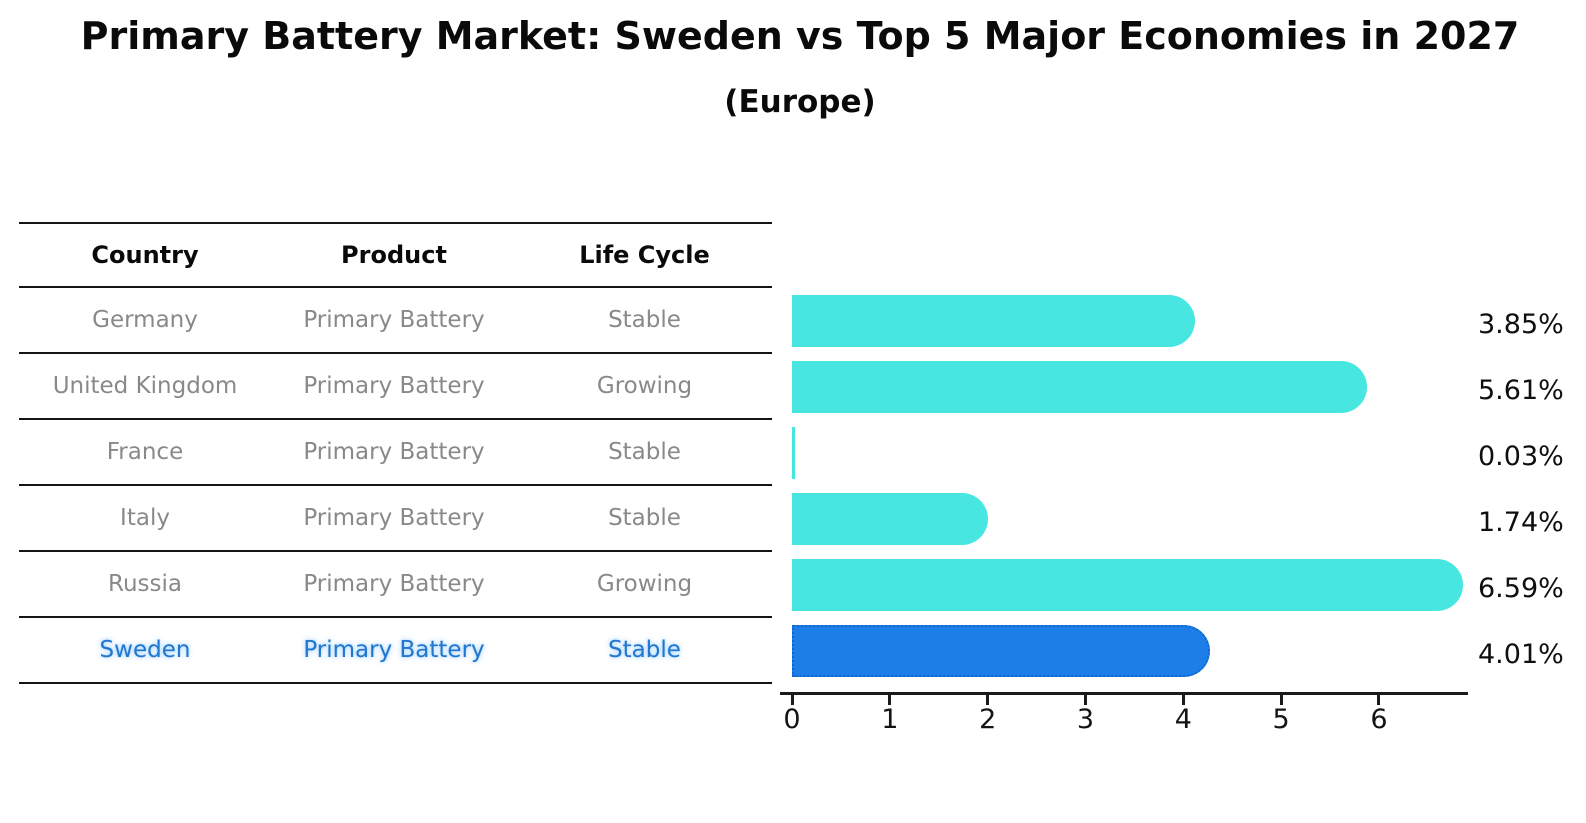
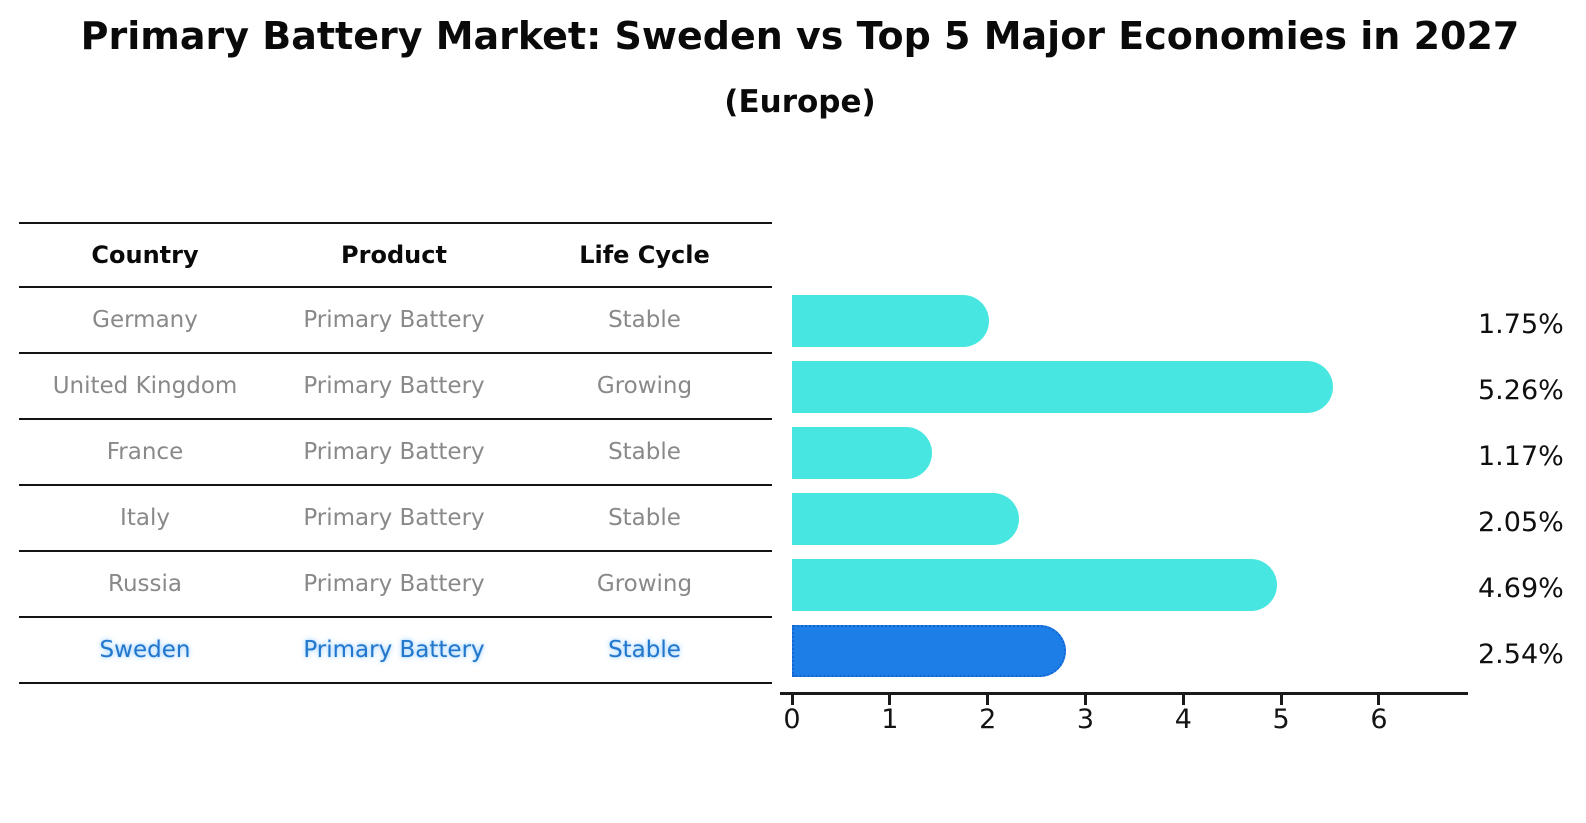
Germany: 3.85% -> 1.75%
United Kingdom: 5.61% -> 5.26%
France: 0.03% -> 1.17%
Italy: 1.74% -> 2.05%
Russia: 6.59% -> 4.69%
Sweden: 4.01% -> 2.54%
